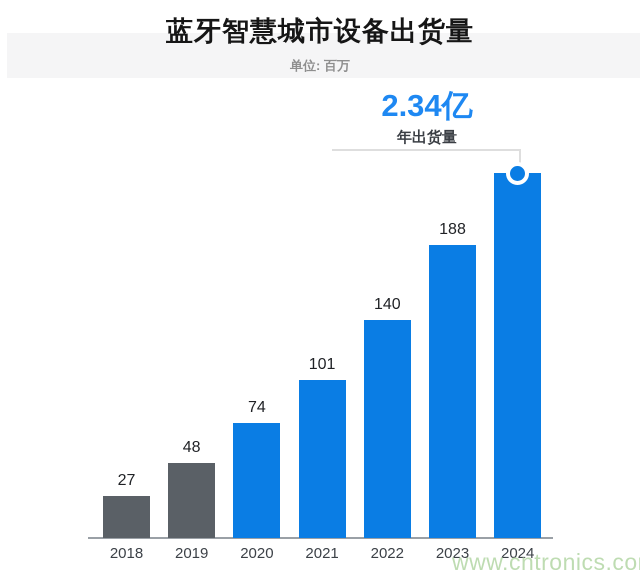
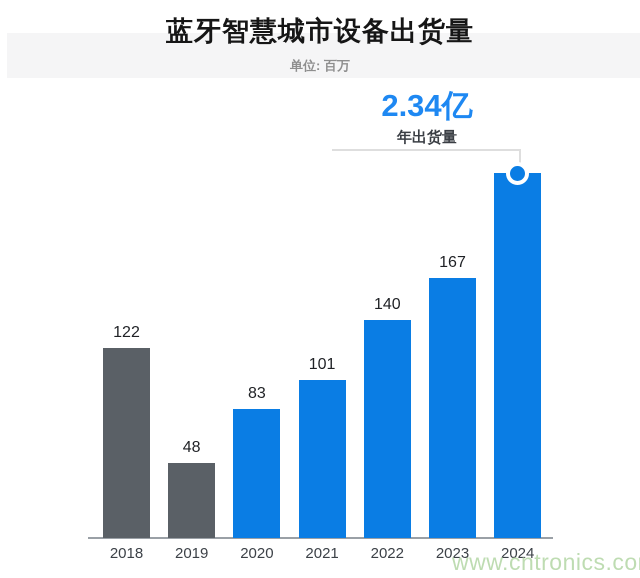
2018: 27 -> 122
2020: 74 -> 83
2023: 188 -> 167
